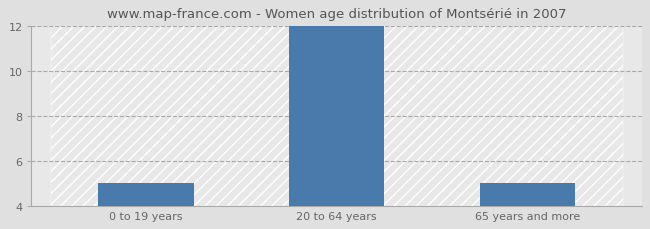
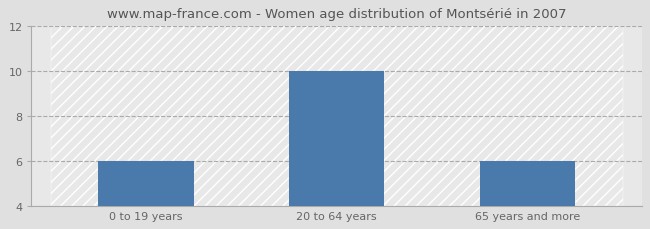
0 to 19 years: 5 -> 6
20 to 64 years: 12 -> 10
65 years and more: 5 -> 6
